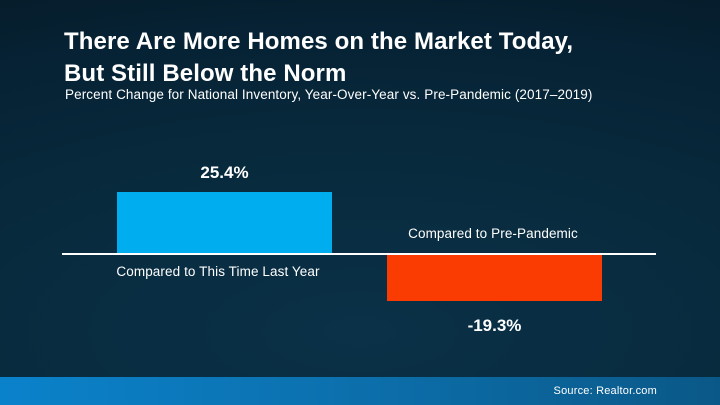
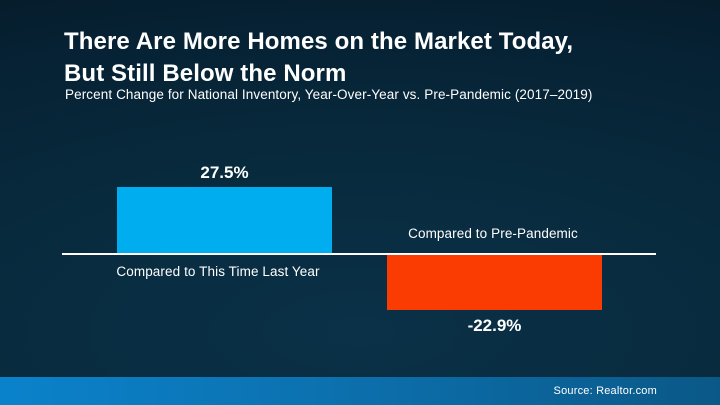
Compared to This Time Last Year: 25.4% -> 27.5%
Compared to Pre-Pandemic: -19.3% -> -22.9%
